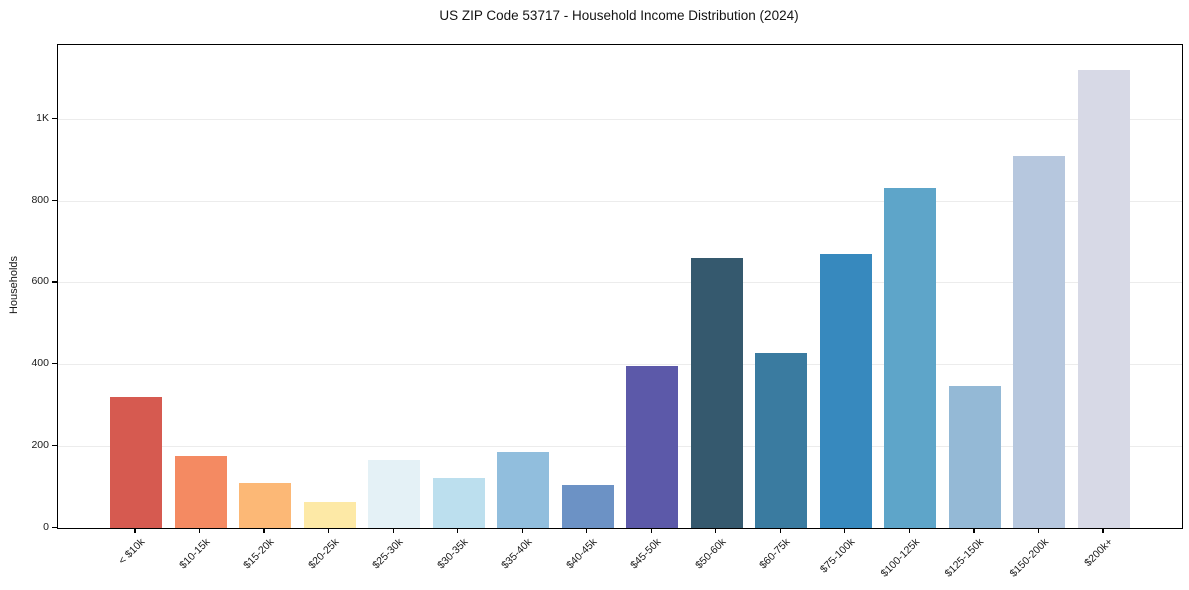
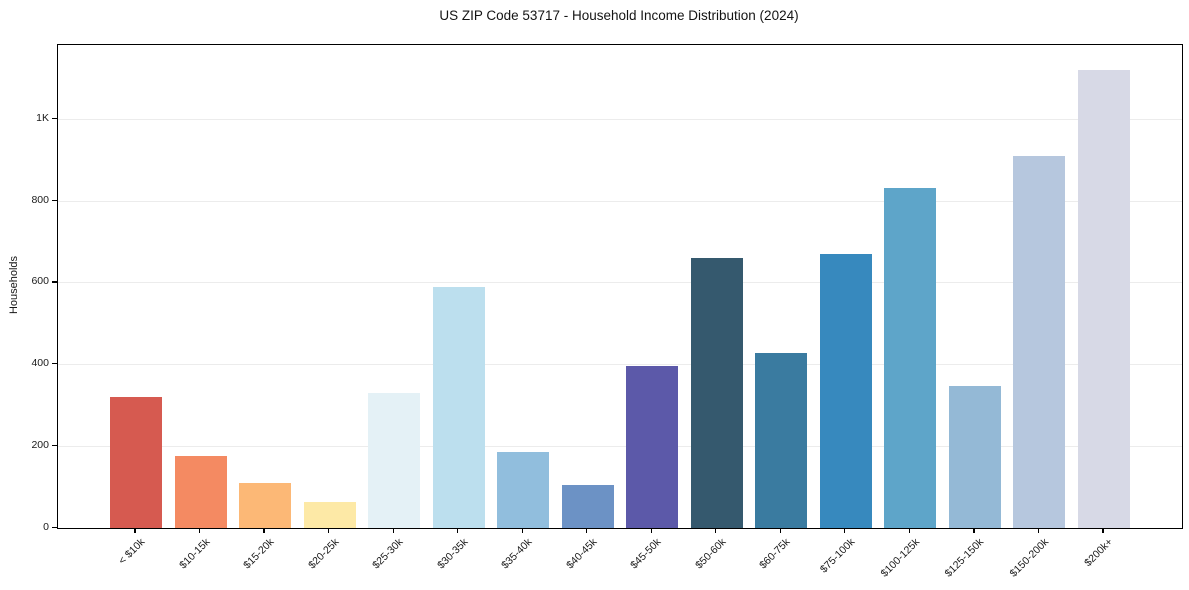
$25-30k: 170 -> 330
$30-35k: 120 -> 590
